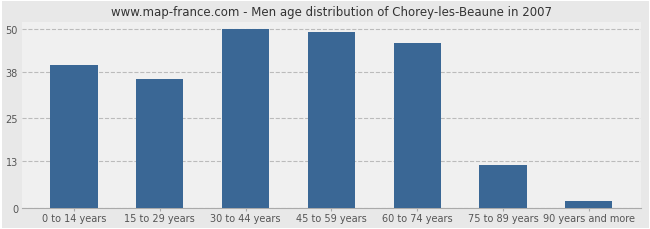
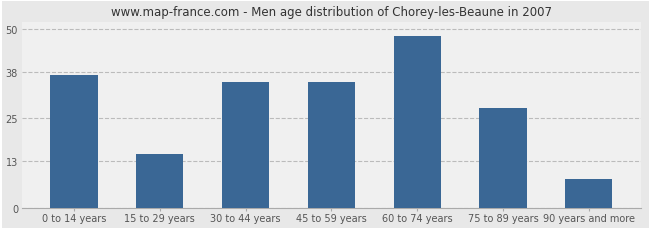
0 to 14 years: 40 -> 37
15 to 29 years: 36 -> 15
30 to 44 years: 50 -> 35
45 to 59 years: 49 -> 35
60 to 74 years: 46 -> 48
75 to 89 years: 12 -> 28
90 years and more: 2 -> 8
